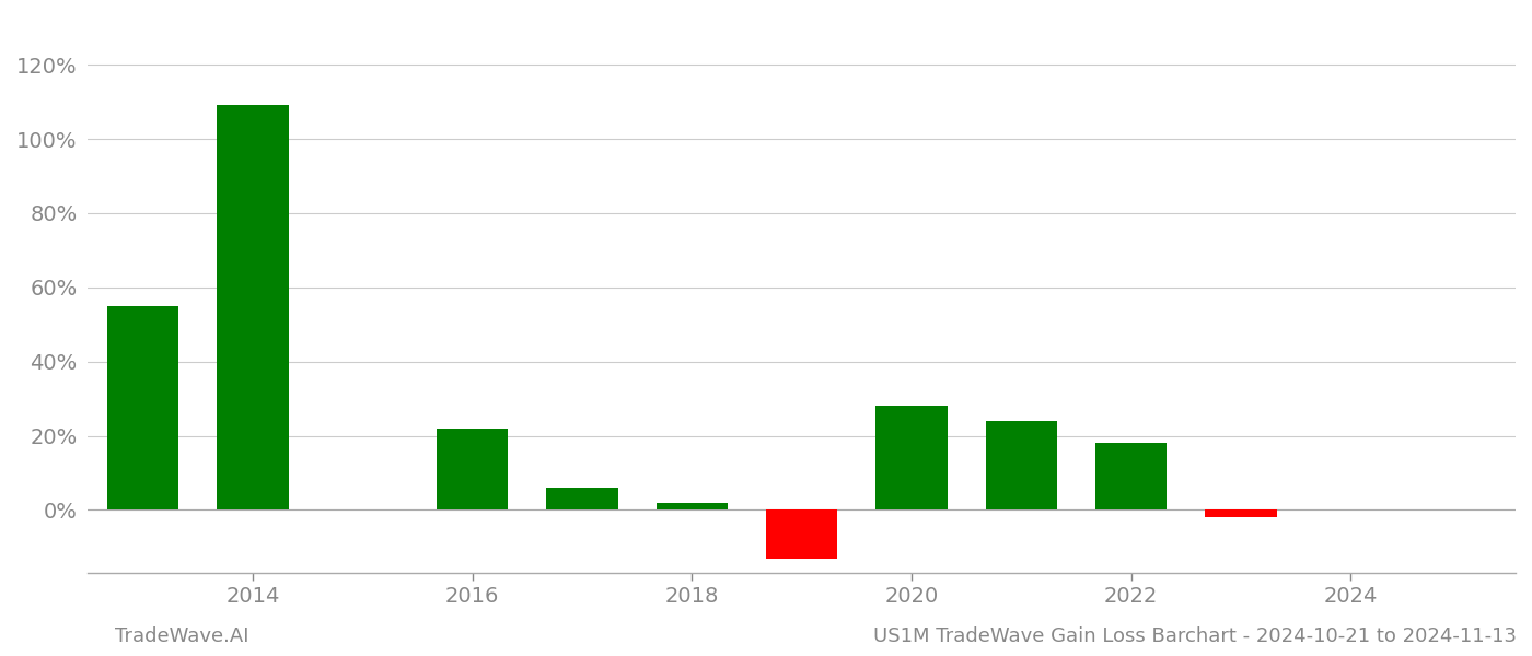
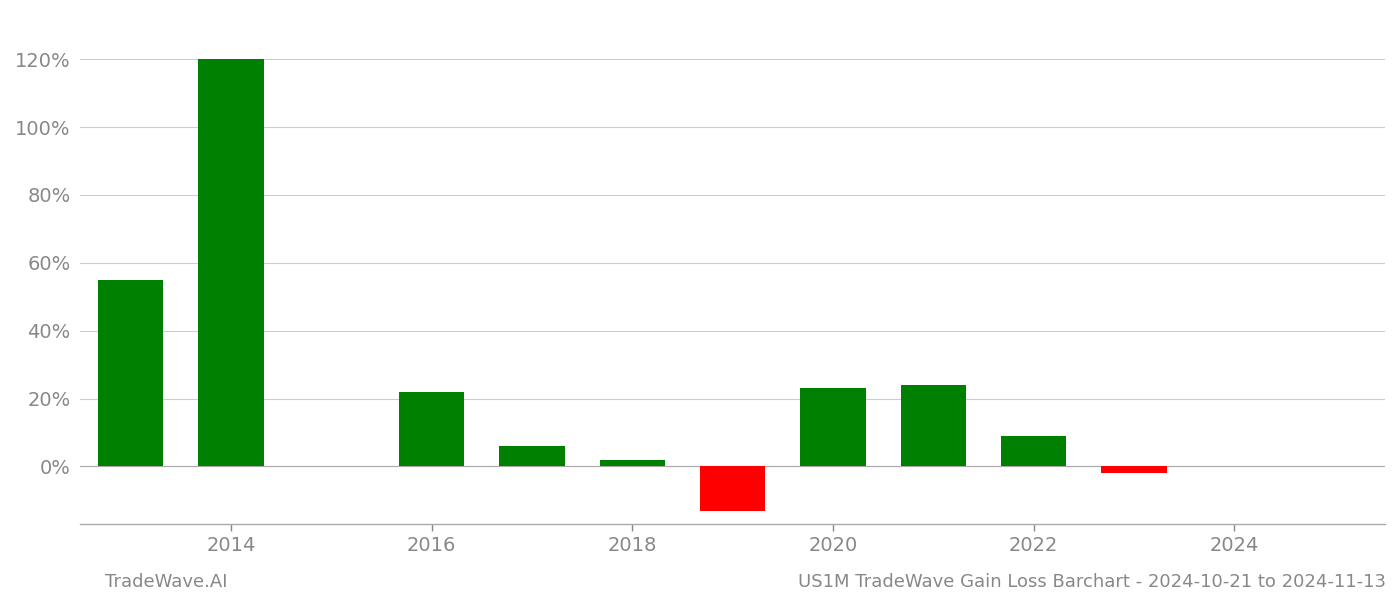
2014: 109% -> 120%
2020: 28% -> 23%
2022: 18% -> 9%
